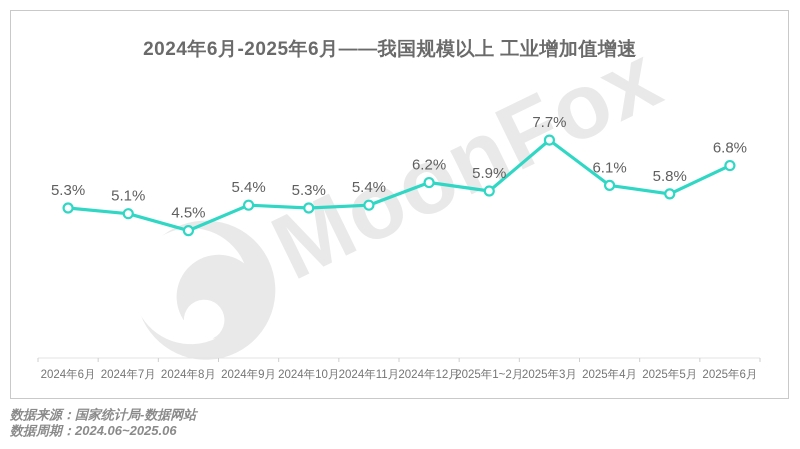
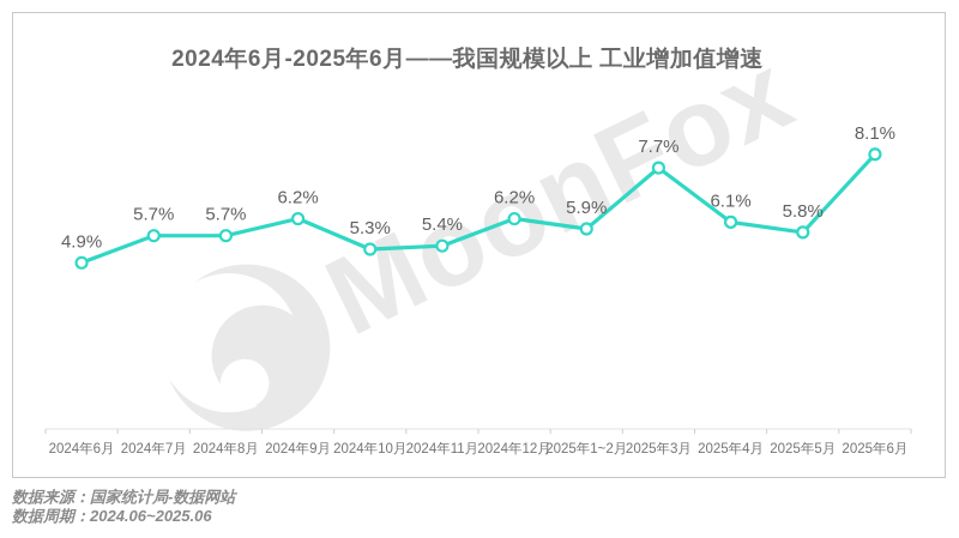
2024年6月: 5.3% -> 4.9%
2024年7月: 5.1% -> 5.7%
2024年8月: 4.5% -> 5.7%
2024年9月: 5.4% -> 6.2%
2025年6月: 6.8% -> 8.1%
